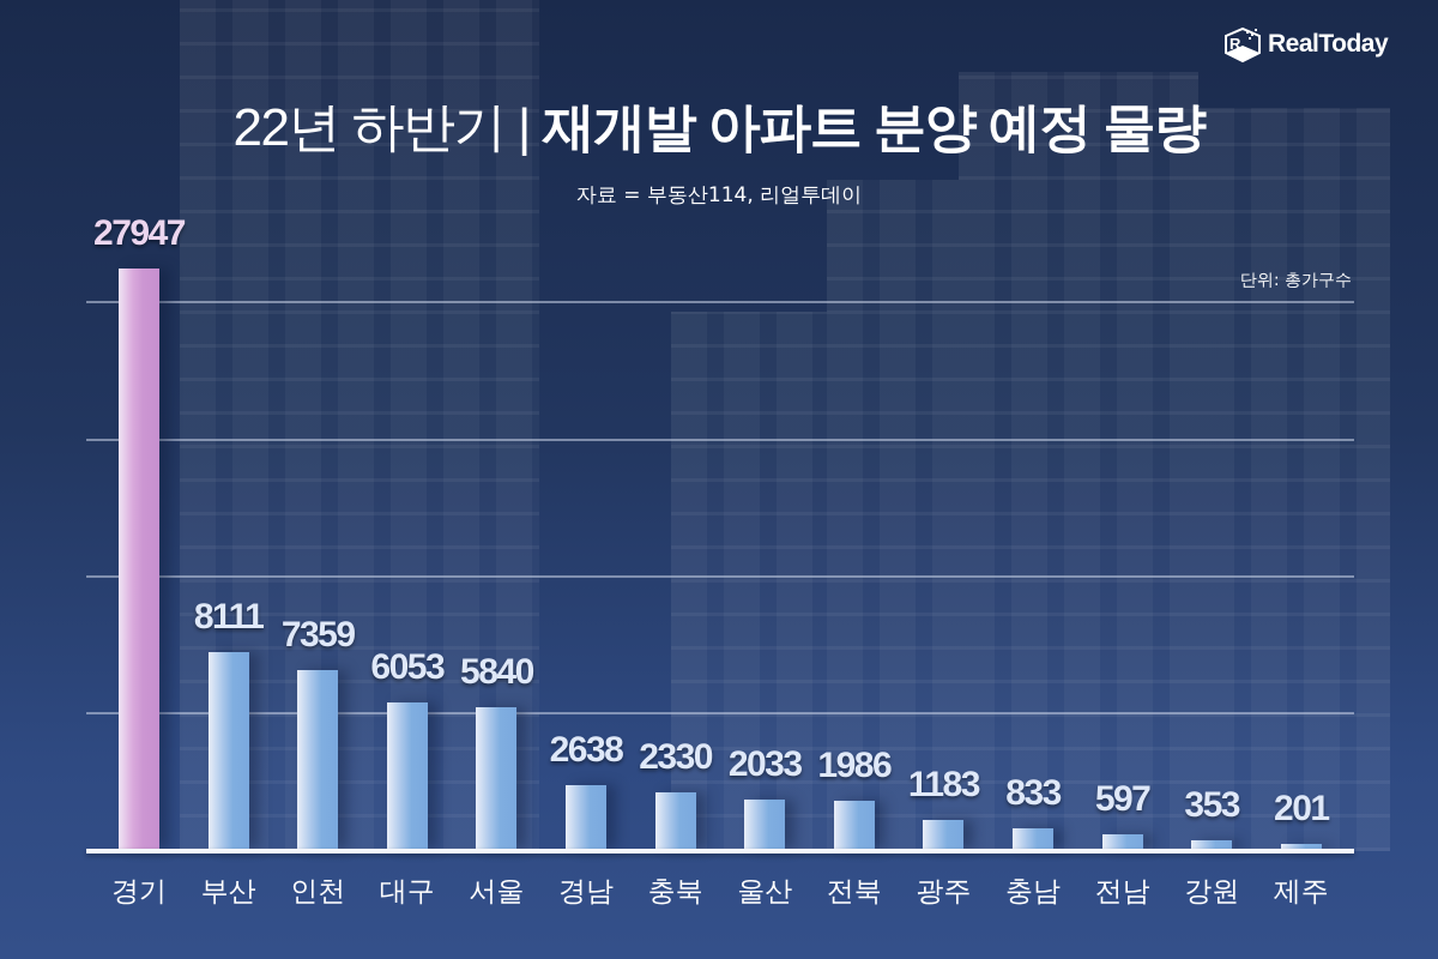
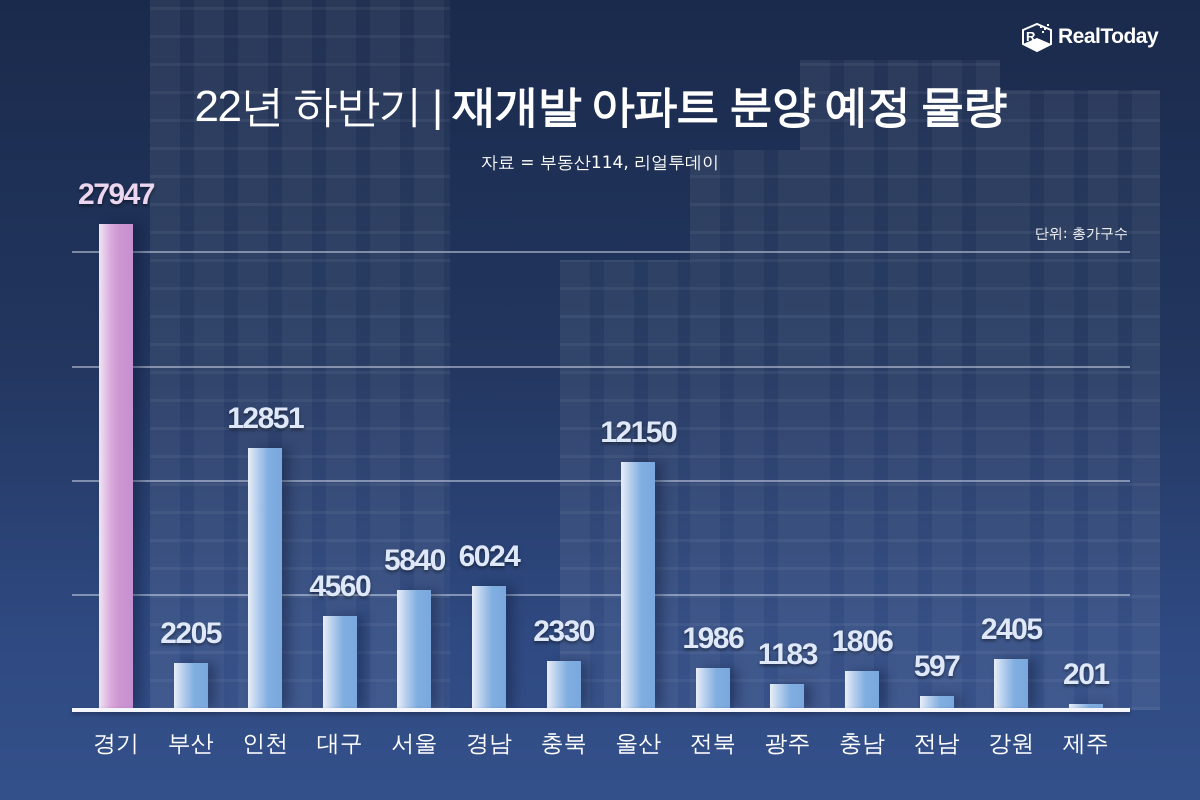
부산: 8111 -> 2205
인천: 7359 -> 12851
대구: 6053 -> 4560
경남: 2638 -> 6024
울산: 2033 -> 12150
충남: 833 -> 1806
강원: 353 -> 2405
